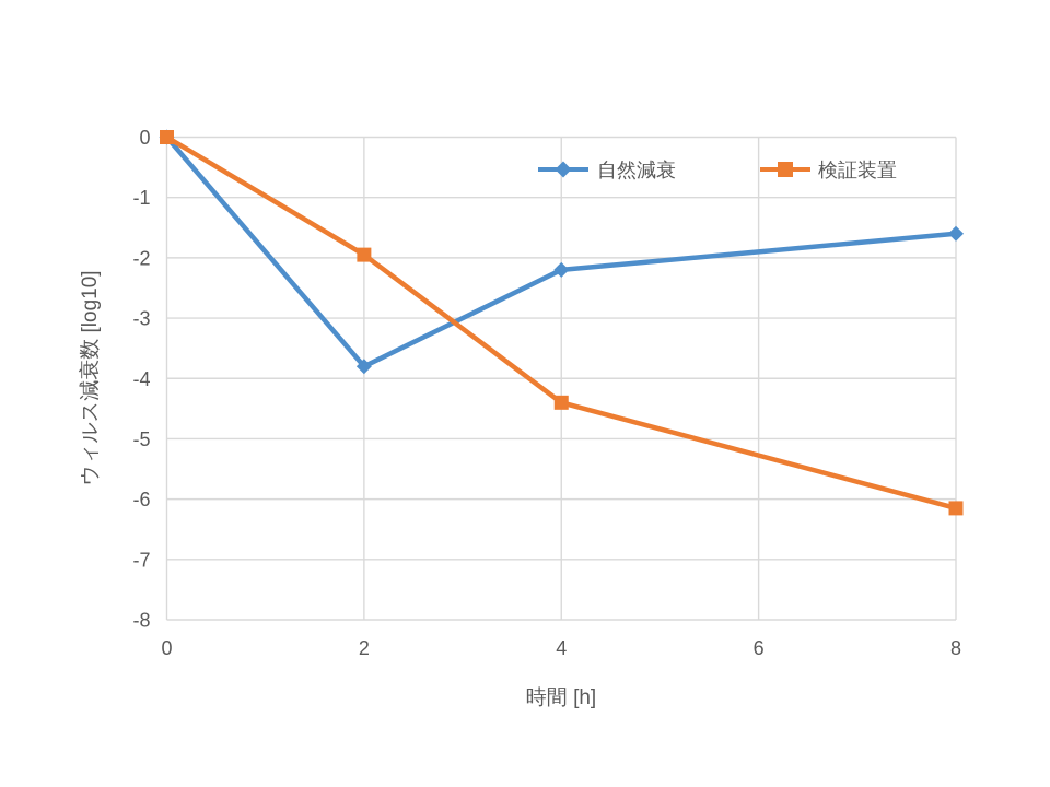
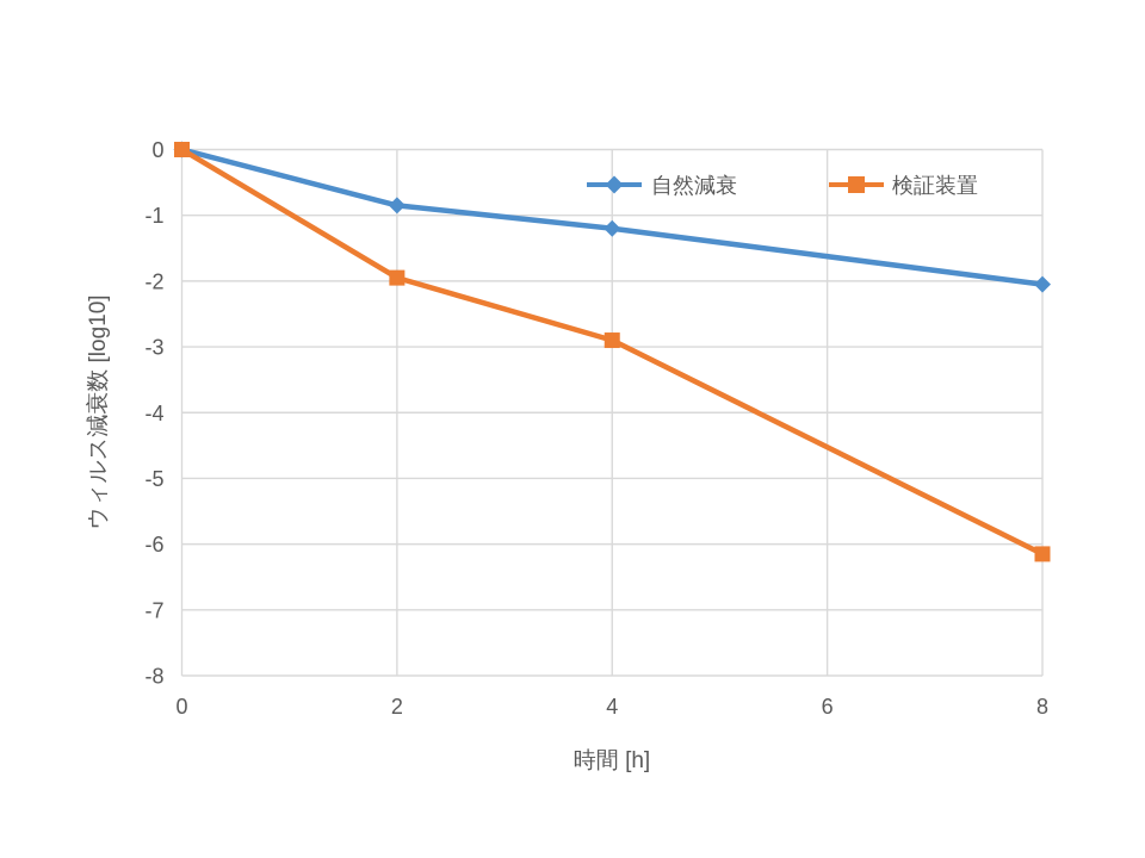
自然減衰/2: -3.8 -> -0.8
自然減衰/4: -2.2 -> -1.2
検証装置/4: -4.4 -> -2.9
自然減衰/8: -1.6 -> -2.0
